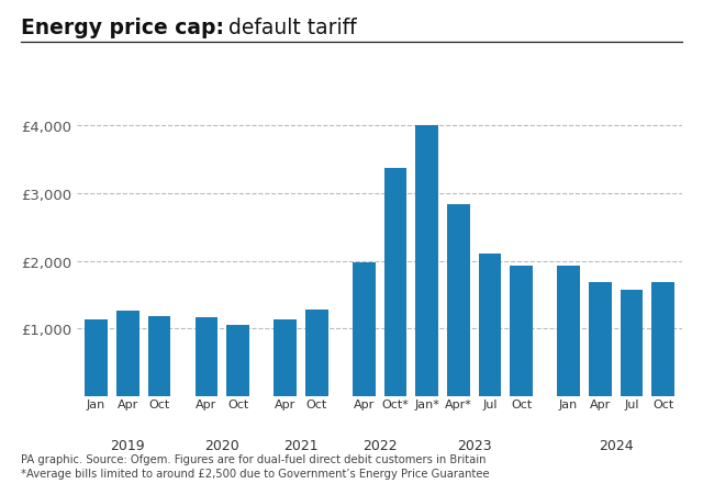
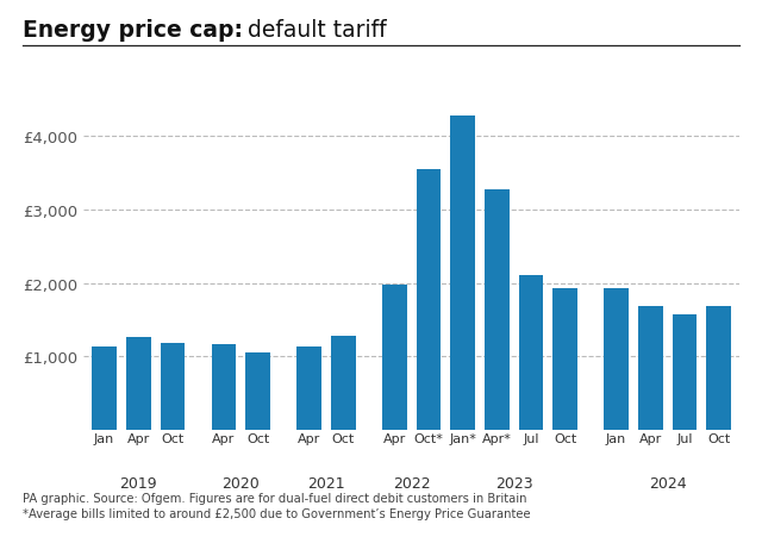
Oct*: £3,380 -> £3,550
Jan*: £4,000 -> £4,280
Apr*: £2,840 -> £3,280
